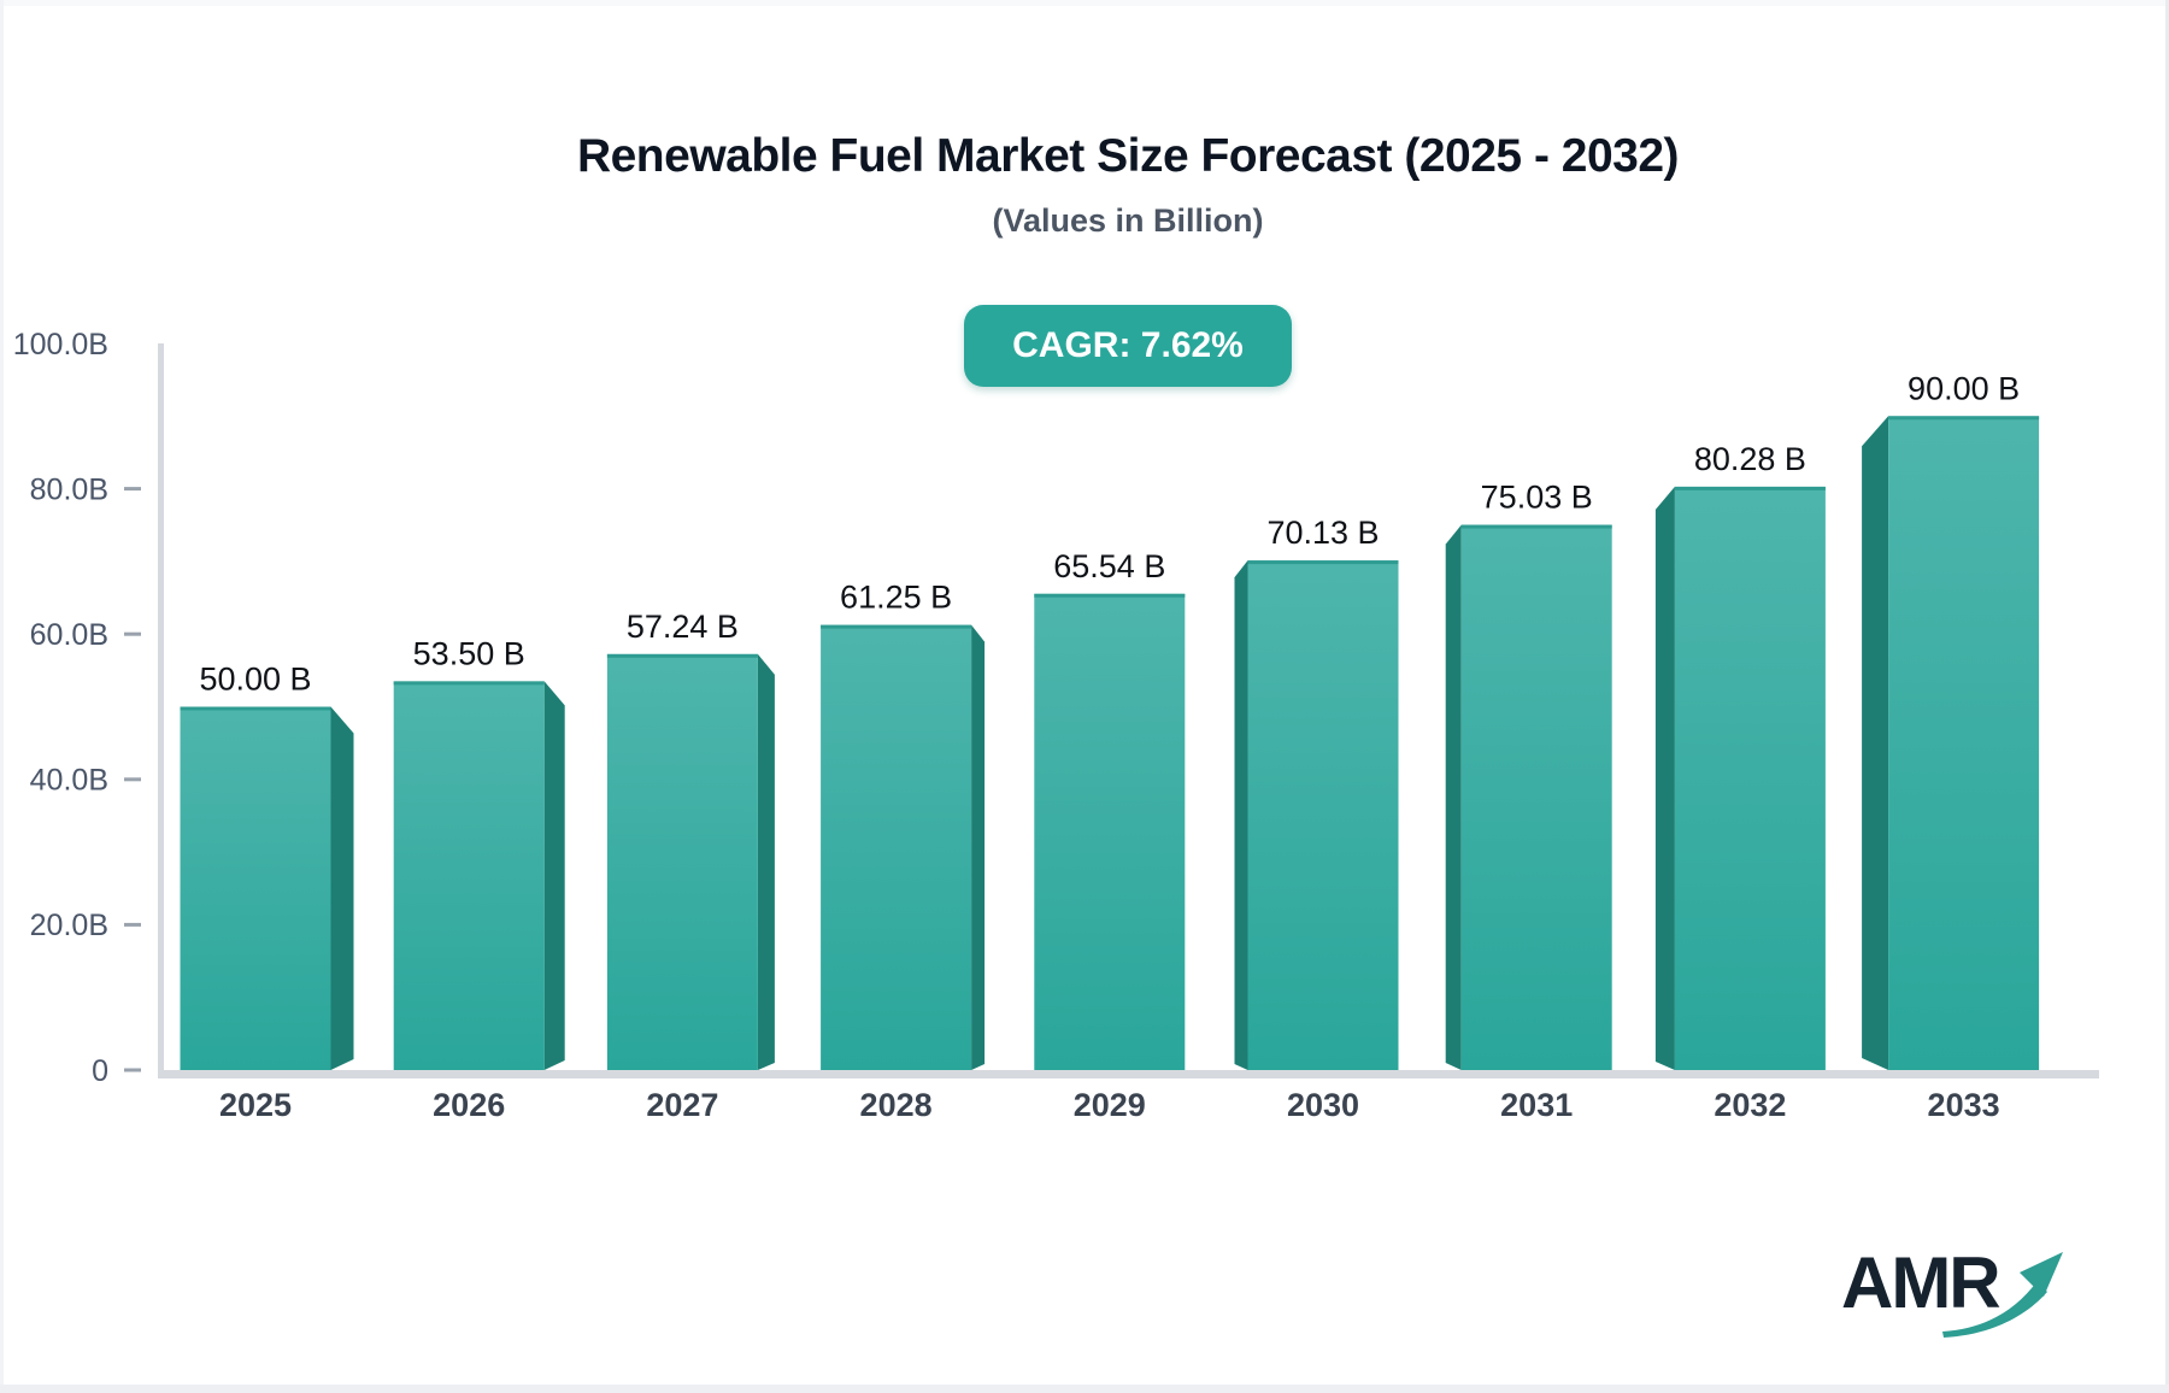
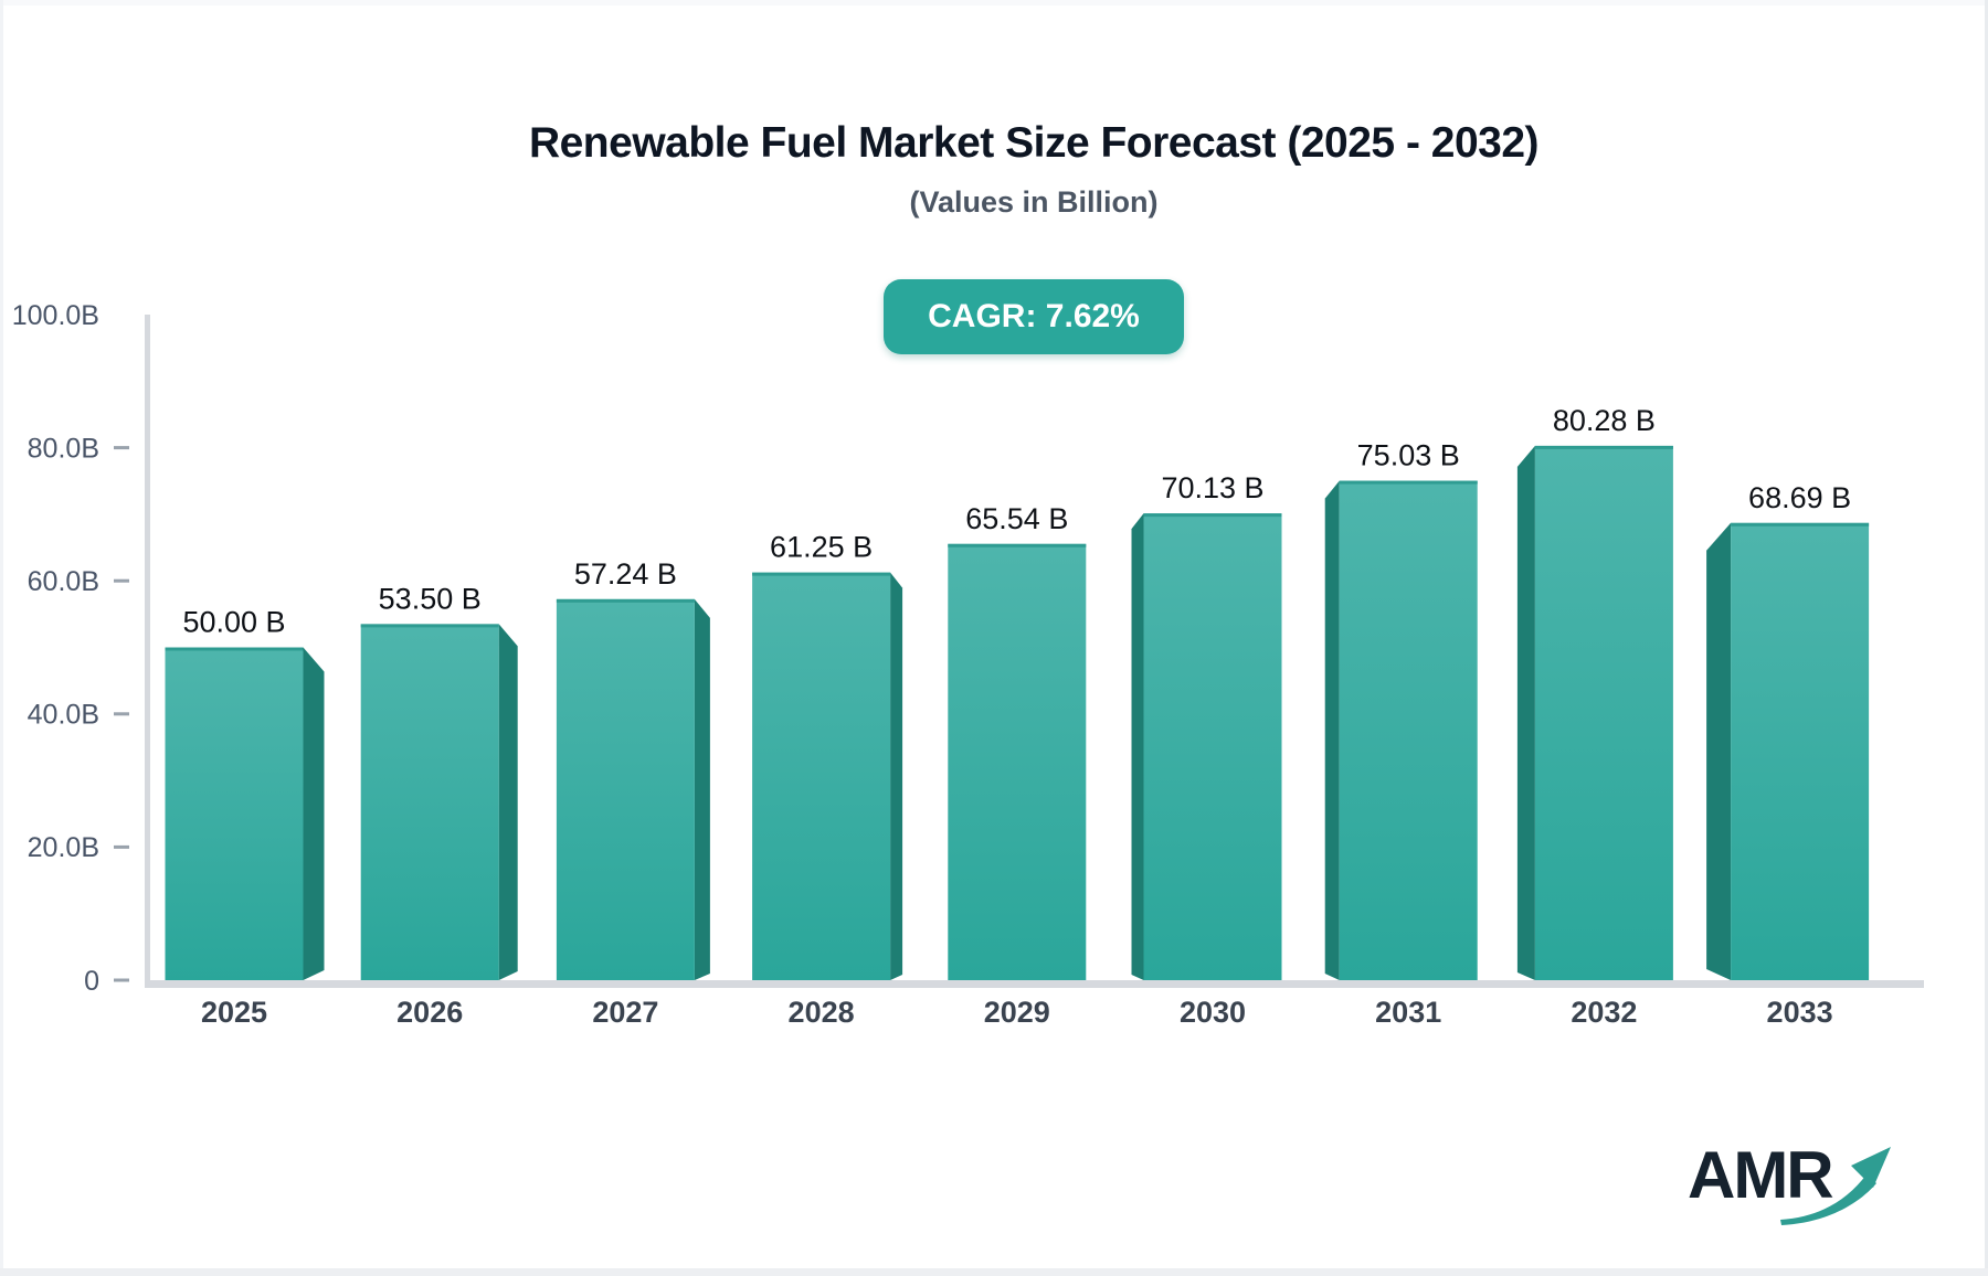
2033: 90.00 -> 68.69
